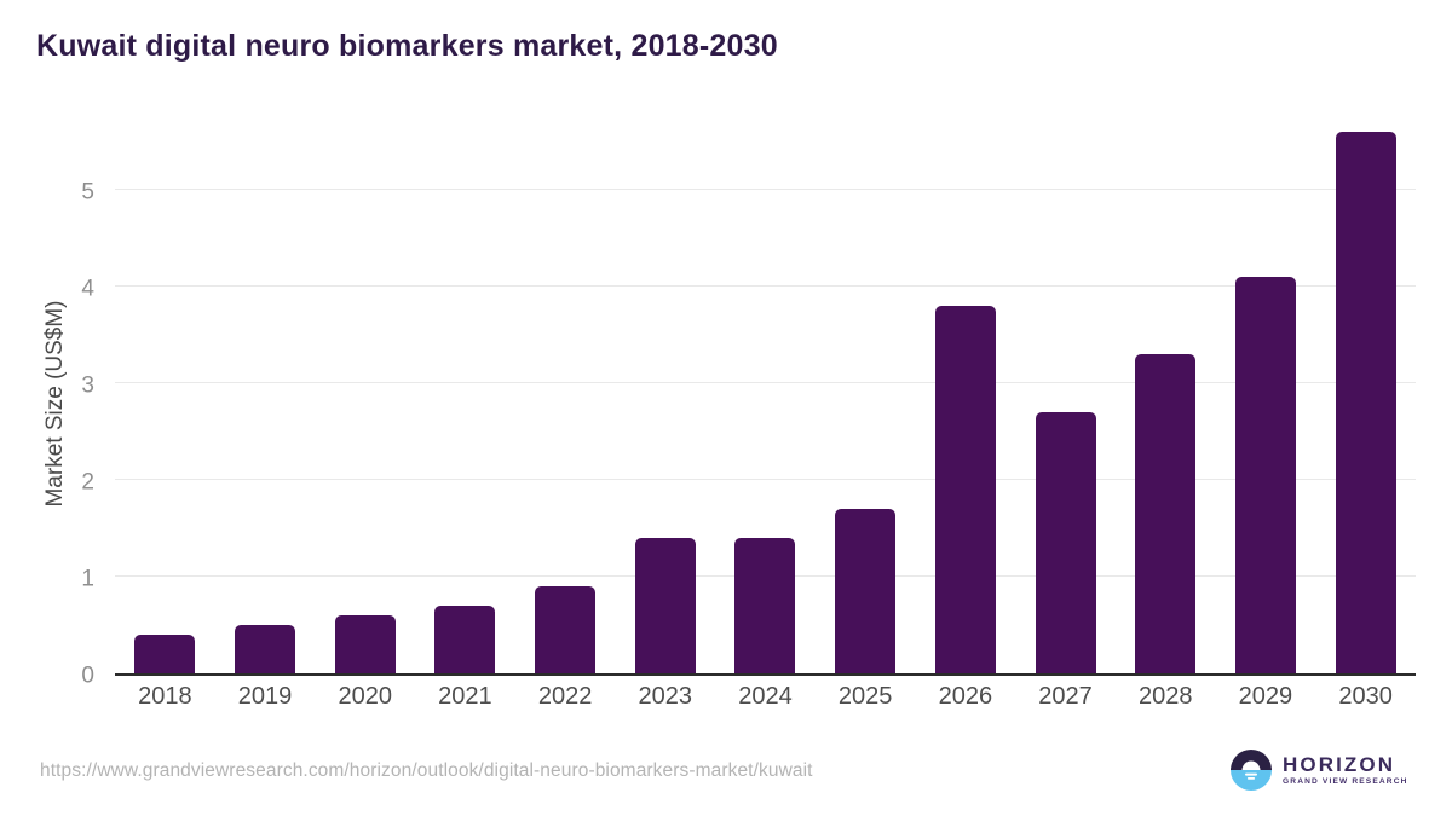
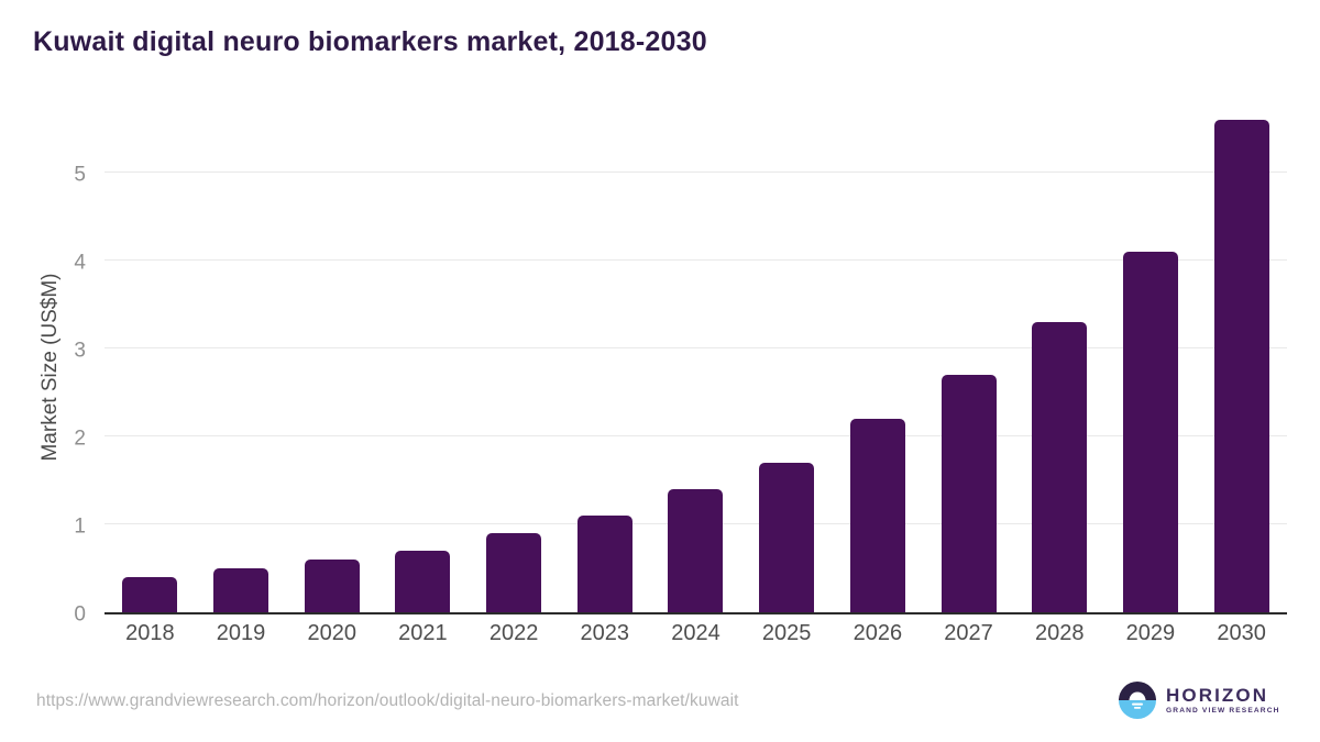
2023: 1.4 -> 1.1
2026: 3.8 -> 2.2
